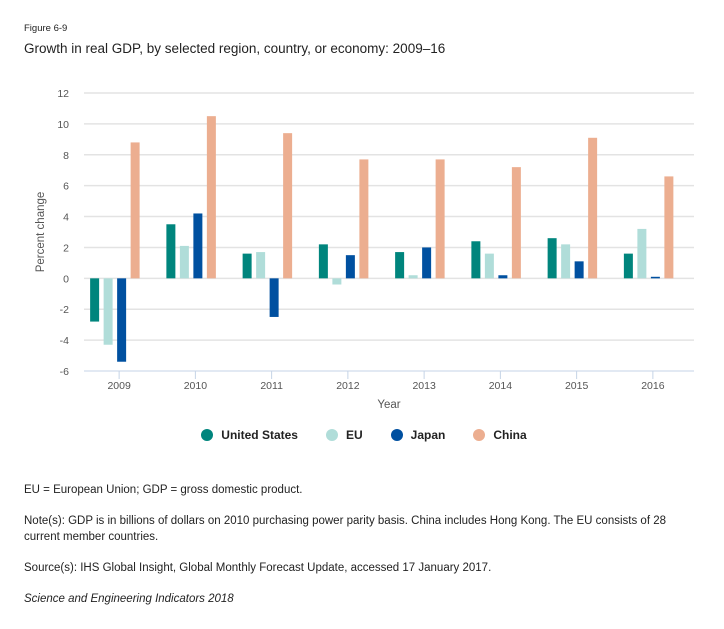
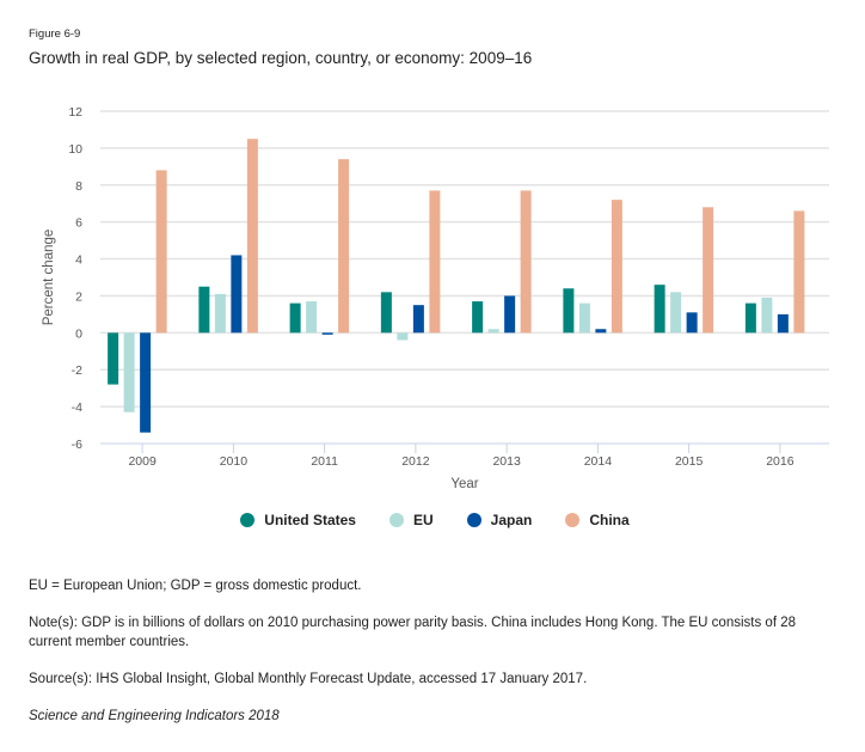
United States/2010: 3.5 -> 2.5
Japan/2011: -2.5 -> -0.1
China/2015: 9.1 -> 6.8
EU/2016: 3.2 -> 1.9
Japan/2016: 0.1 -> 1.0
